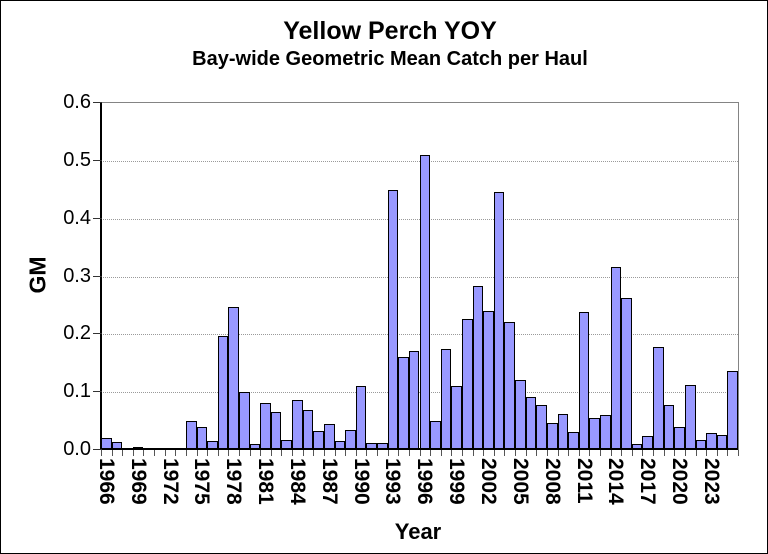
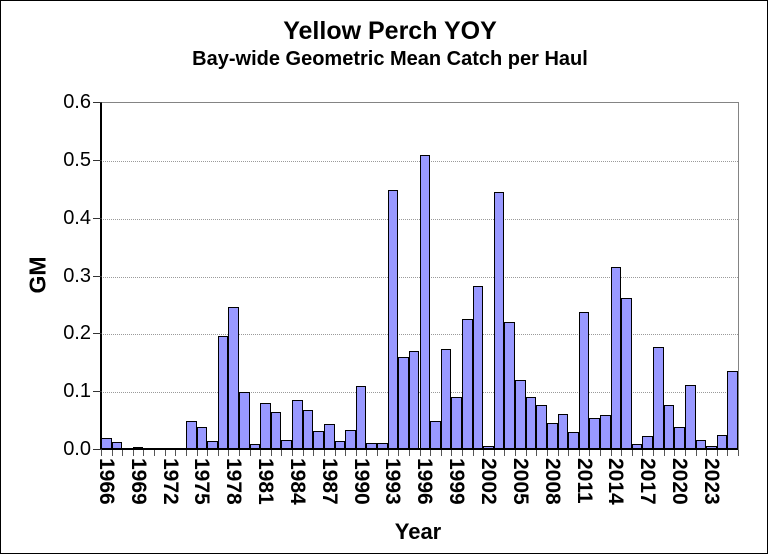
1999: 0.11 -> 0.09
2002: 0.24 -> 0.01
2023: 0.03 -> 0.01
